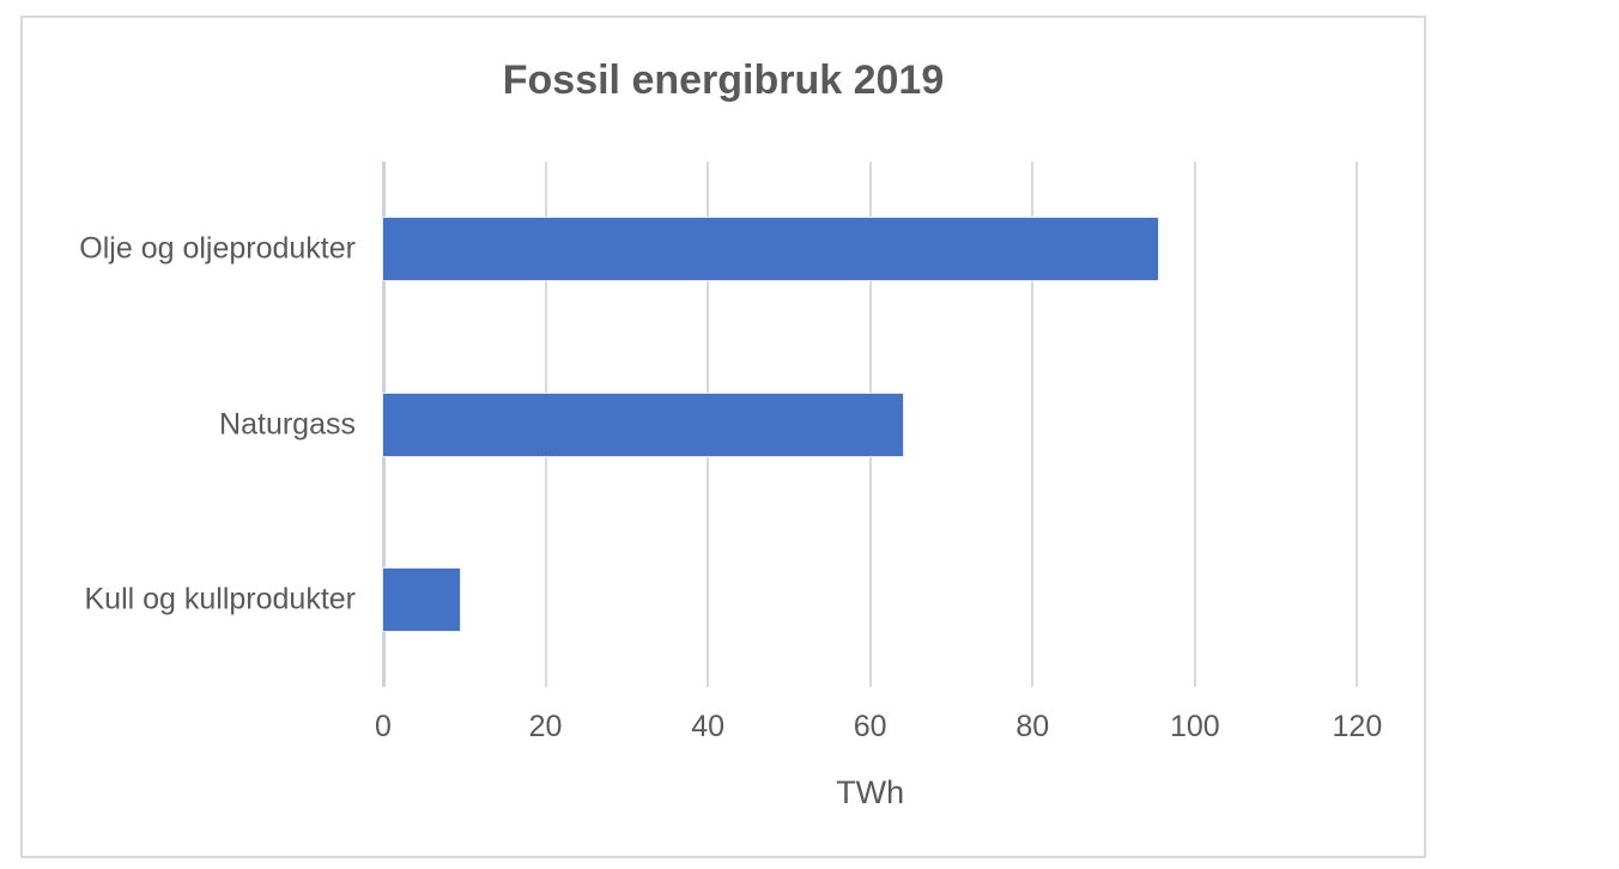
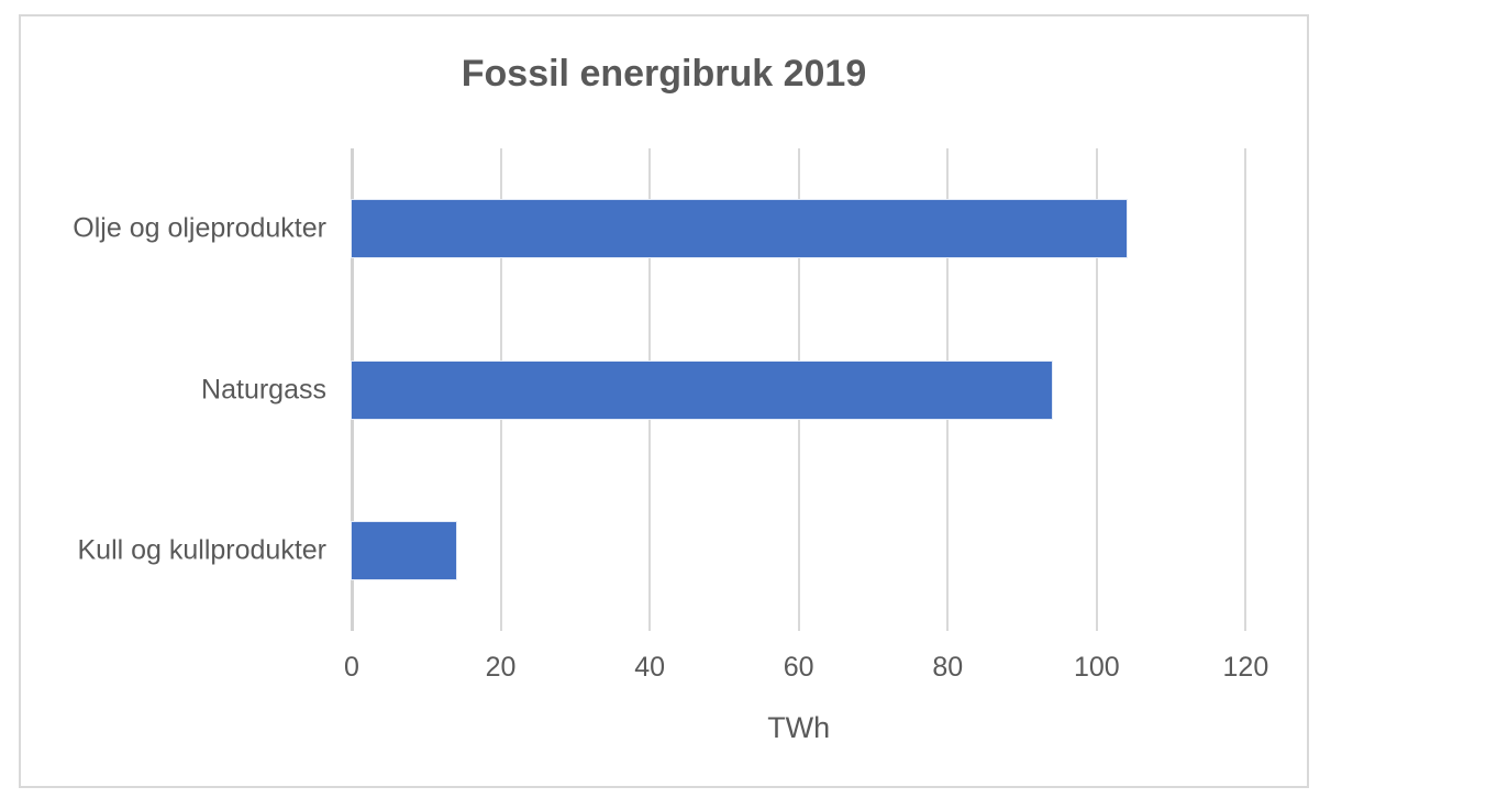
Olje og oljeprodukter: 96 -> 104
Naturgass: 64 -> 94
Kull og kullprodukter: 10 -> 14
